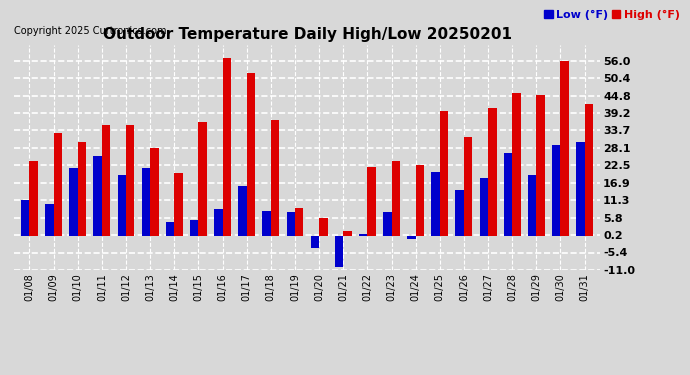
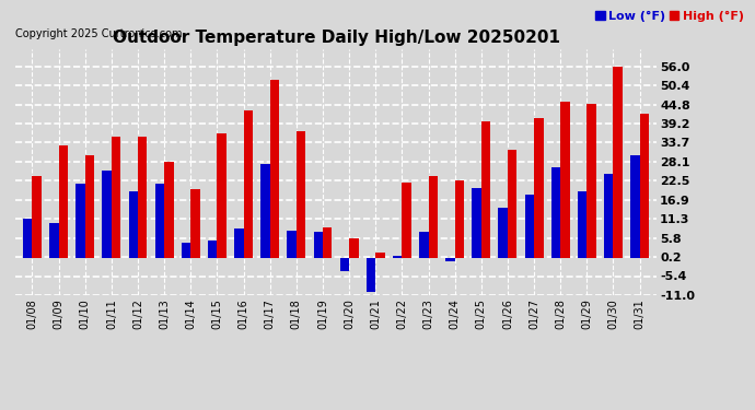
High (°F)/01/16: 57.0 -> 43.0
Low (°F)/01/17: 16.0 -> 27.5
Low (°F)/01/30: 29.0 -> 24.5
